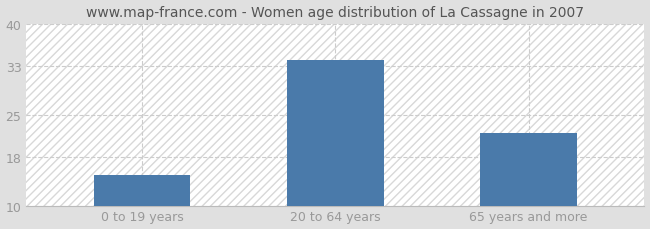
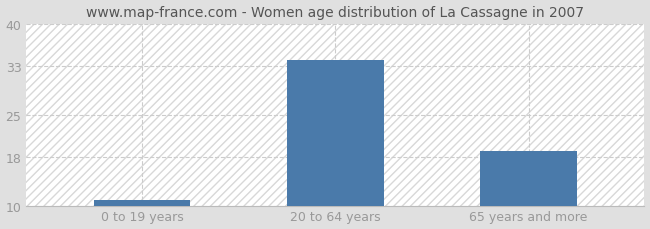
0 to 19 years: 15 -> 11
65 years and more: 22 -> 19
